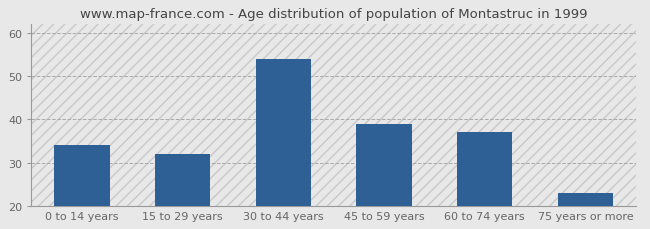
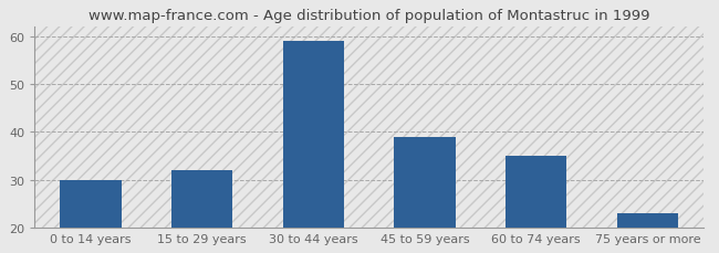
0 to 14 years: 34 -> 30
30 to 44 years: 54 -> 59
60 to 74 years: 37 -> 35
